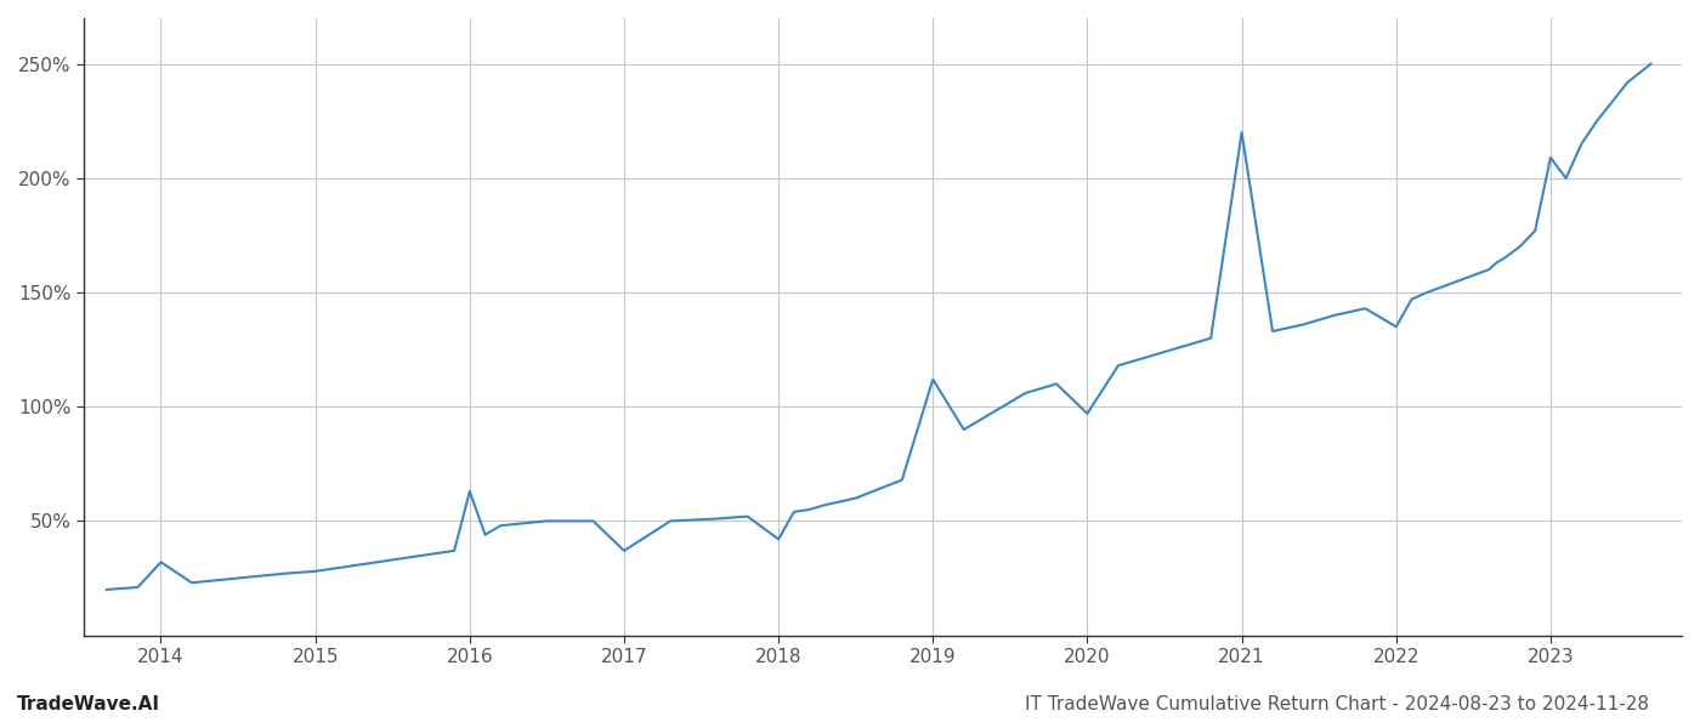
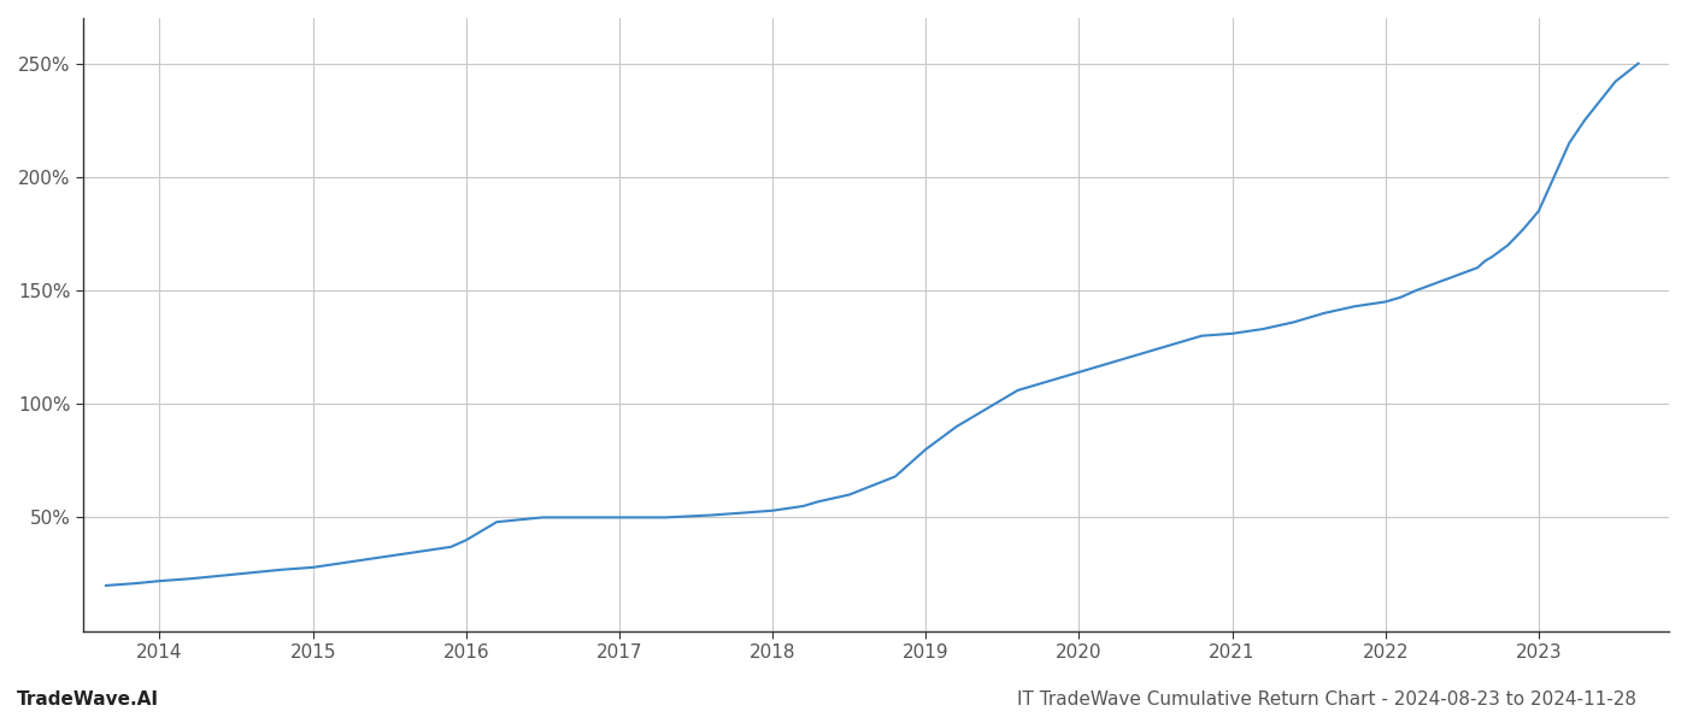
2014: 32% -> 22%
2016: 63% -> 40%
2017: 37% -> 50%
2018: 42% -> 53%
2019: 112% -> 80%
2020: 97% -> 114%
2021: 220% -> 131%
2022: 135% -> 145%
2023: 209% -> 185%
